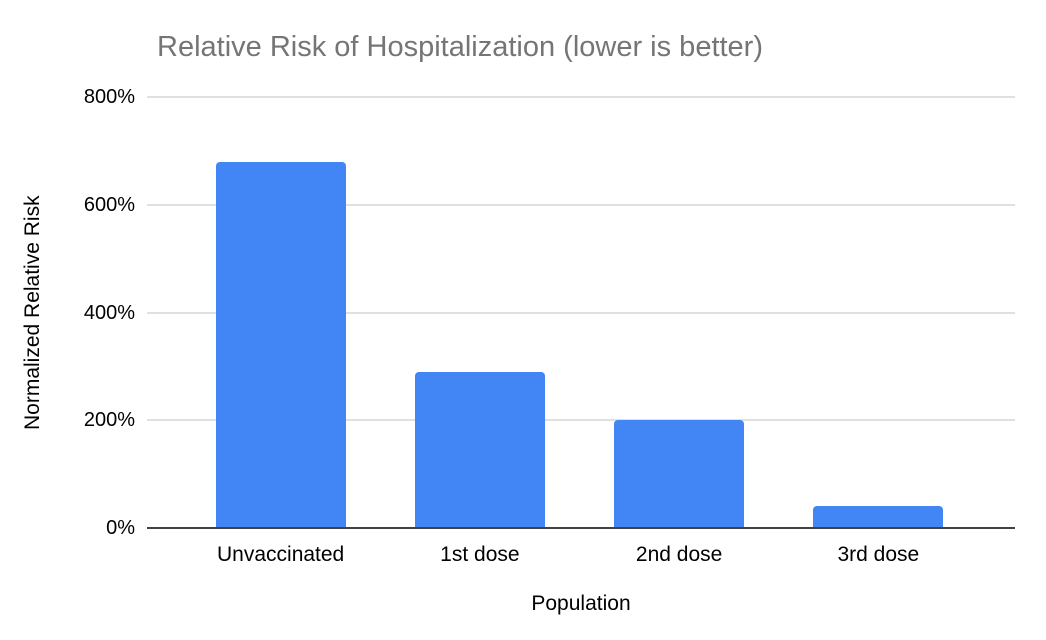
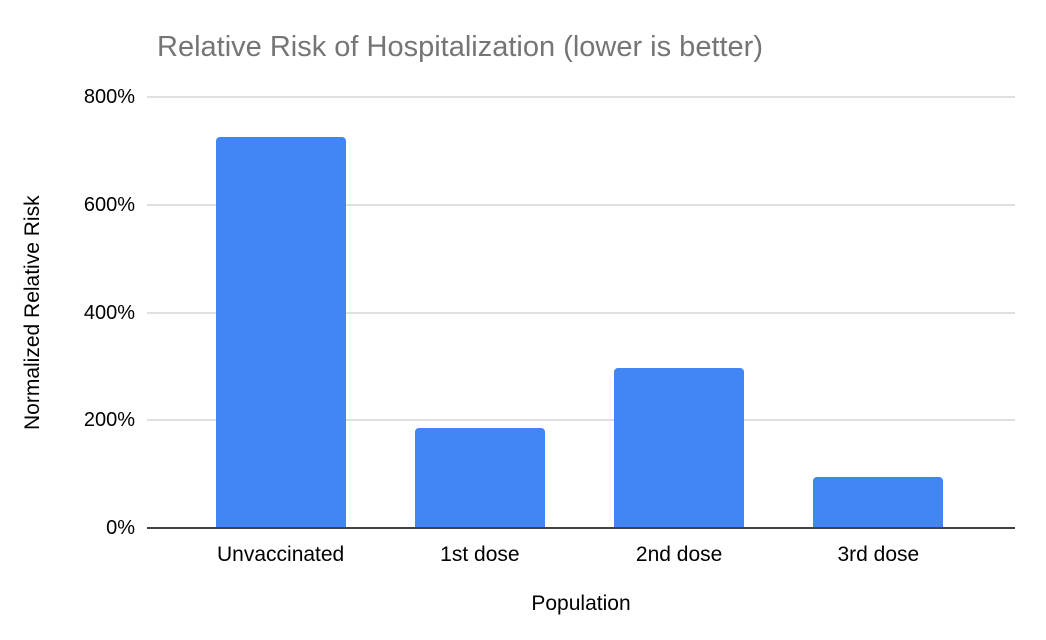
Unvaccinated: 680% -> 720%
1st dose: 290% -> 180%
2nd dose: 200% -> 300%
3rd dose: 40% -> 100%
